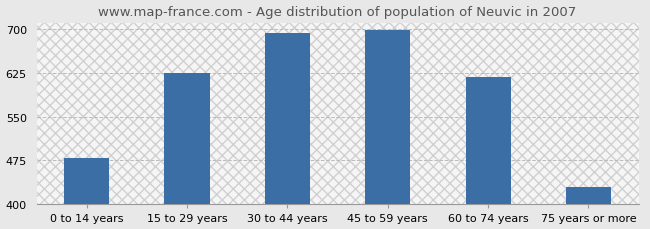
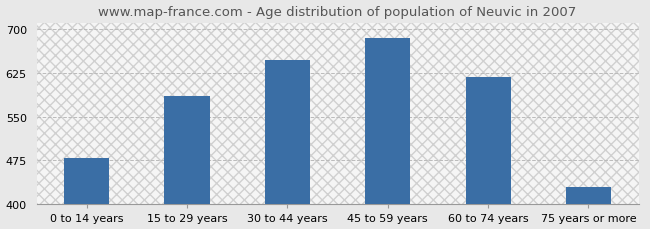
15 to 29 years: 625 -> 586
30 to 44 years: 693 -> 646
45 to 59 years: 698 -> 684
